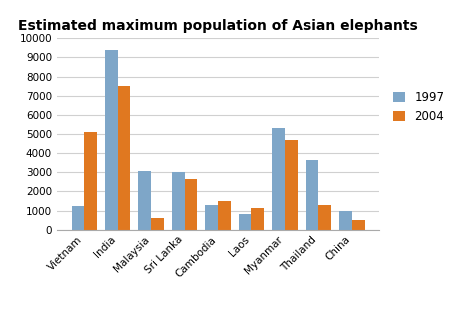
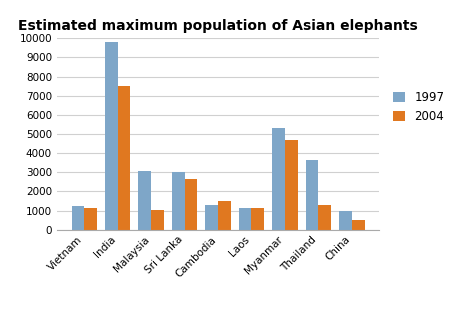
2004/Vietnam: 5100 -> 1200
1997/India: 9400 -> 9800
2004/Malaysia: 600 -> 1000
1997/Laos: 800 -> 1200
